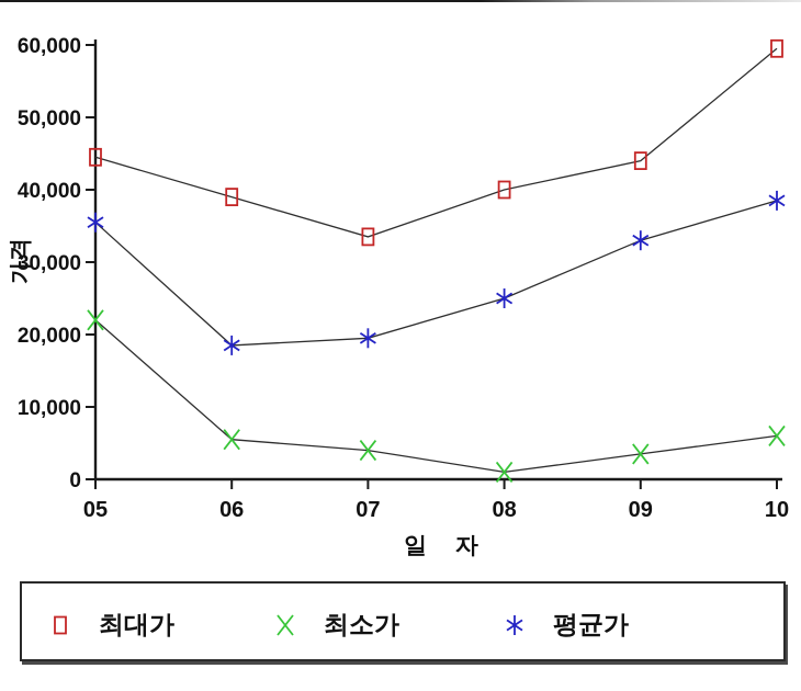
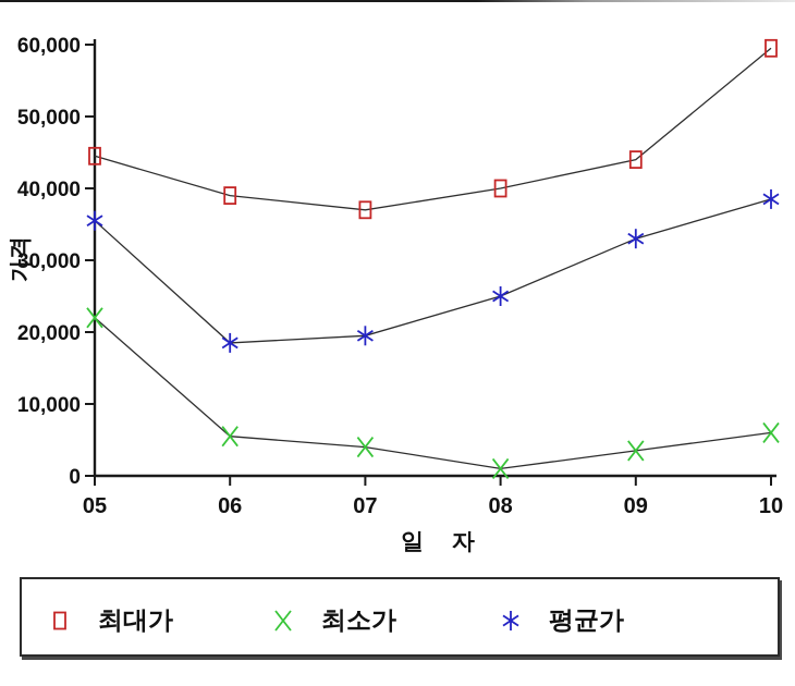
최대가/07: 34000 -> 37000
